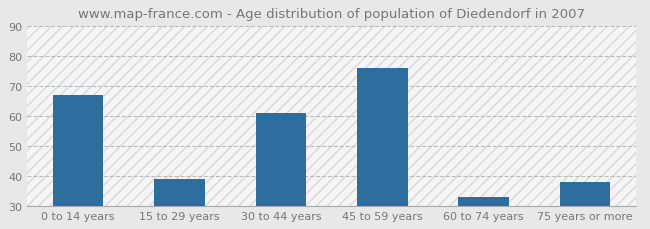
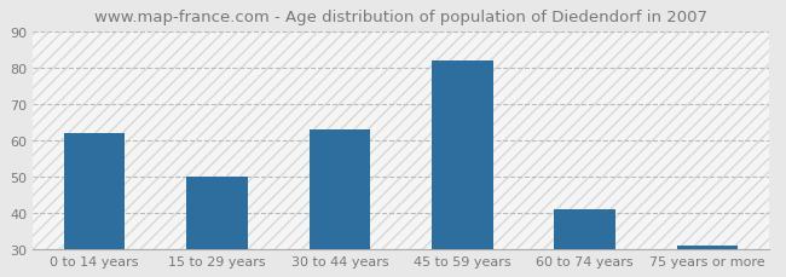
0 to 14 years: 67 -> 62
15 to 29 years: 39 -> 50
30 to 44 years: 61 -> 63
45 to 59 years: 76 -> 82
60 to 74 years: 33 -> 41
75 years or more: 38 -> 31
